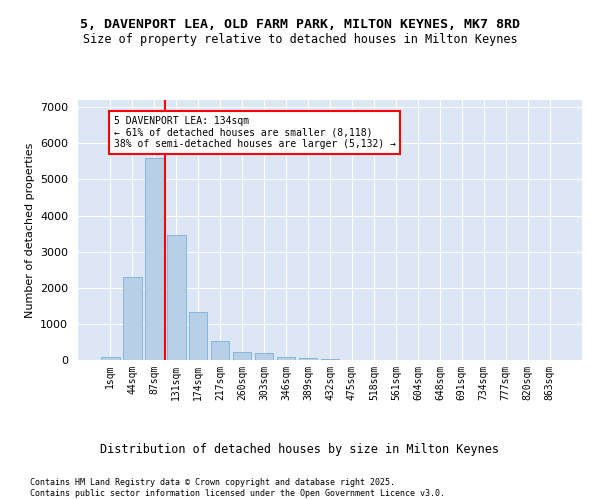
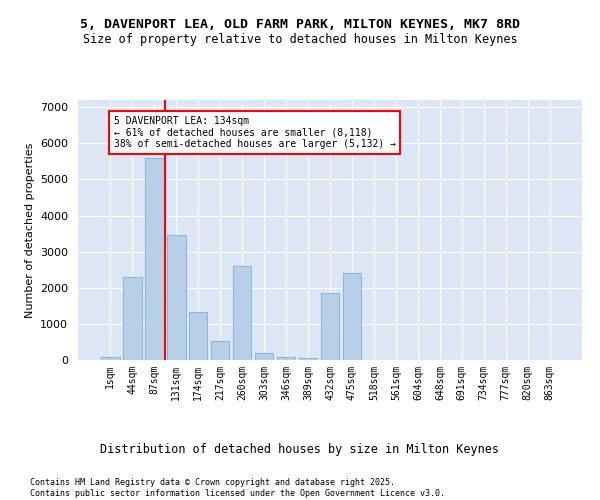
260sqm: 220 -> 2600
432sqm: 40 -> 1850
475sqm: 10 -> 2400
